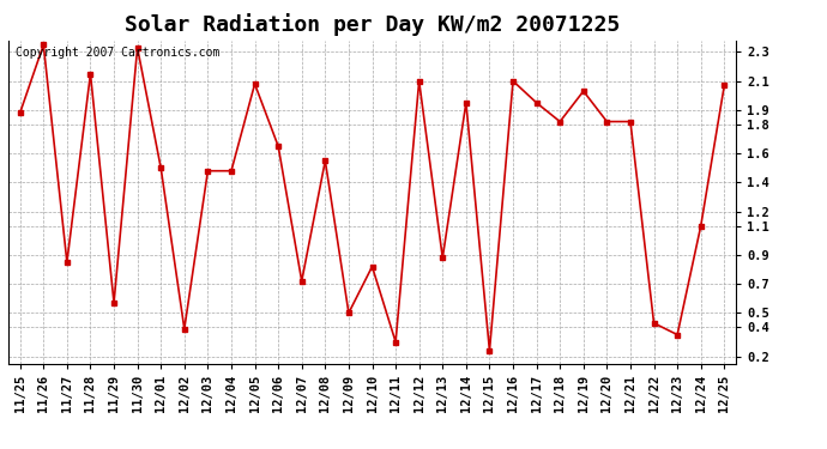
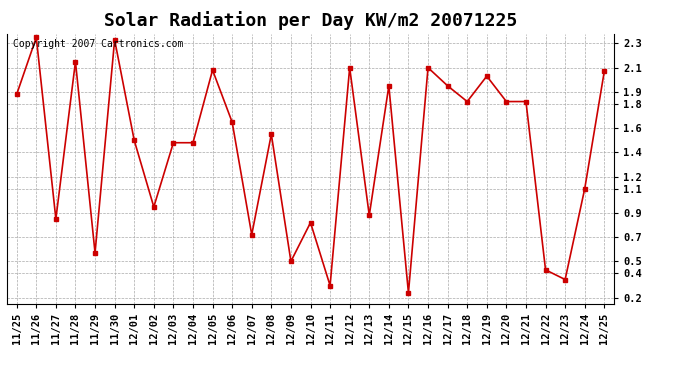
12/02: 0.39 -> 0.95
